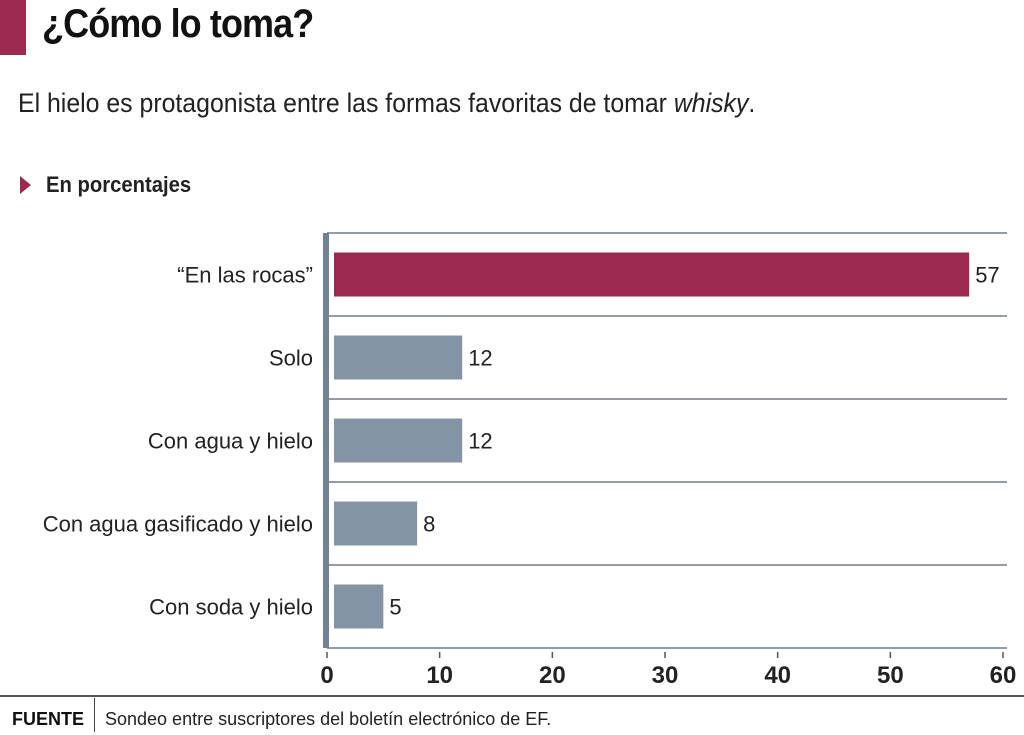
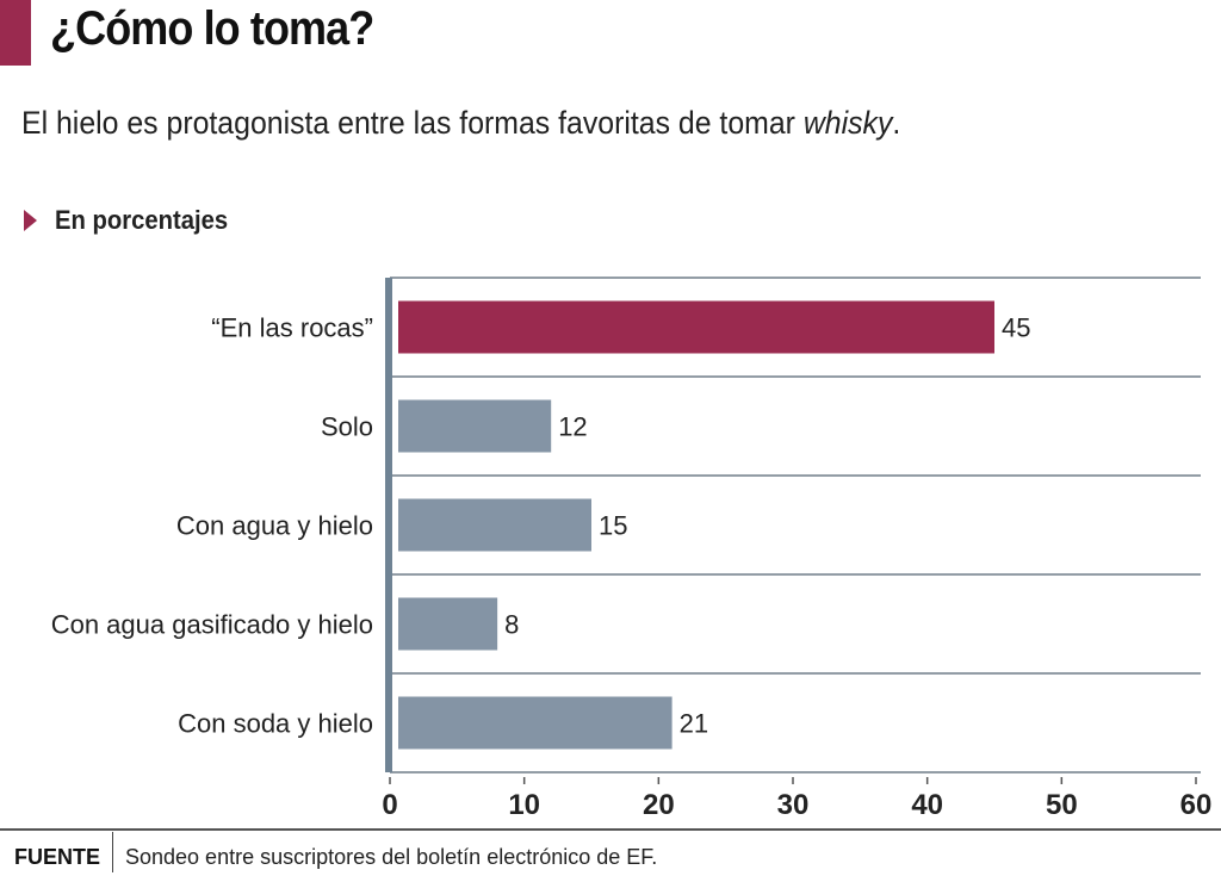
“En las rocas”: 57 -> 45
Con agua y hielo: 12 -> 15
Con soda y hielo: 5 -> 21
